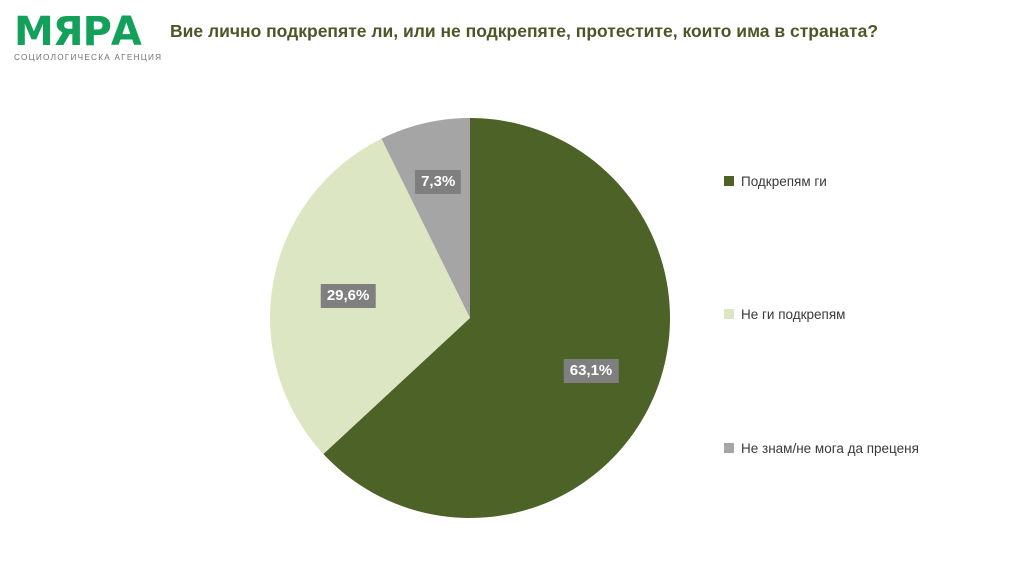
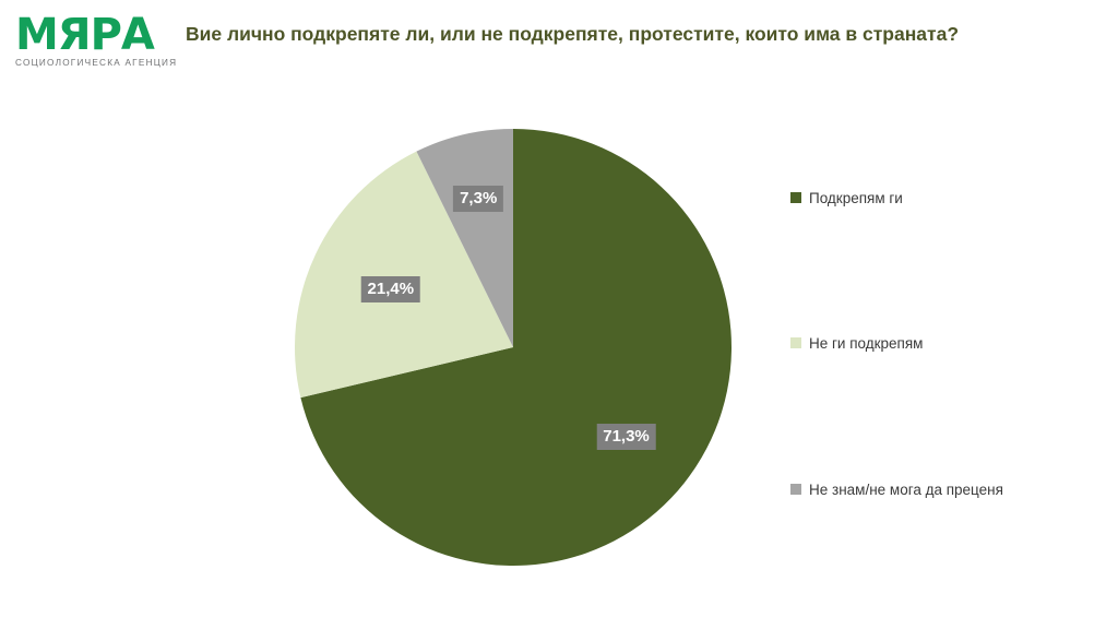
Подкрепям ги: 63,1% -> 71,3%
Не ги подкрепям: 29,6% -> 21,4%
